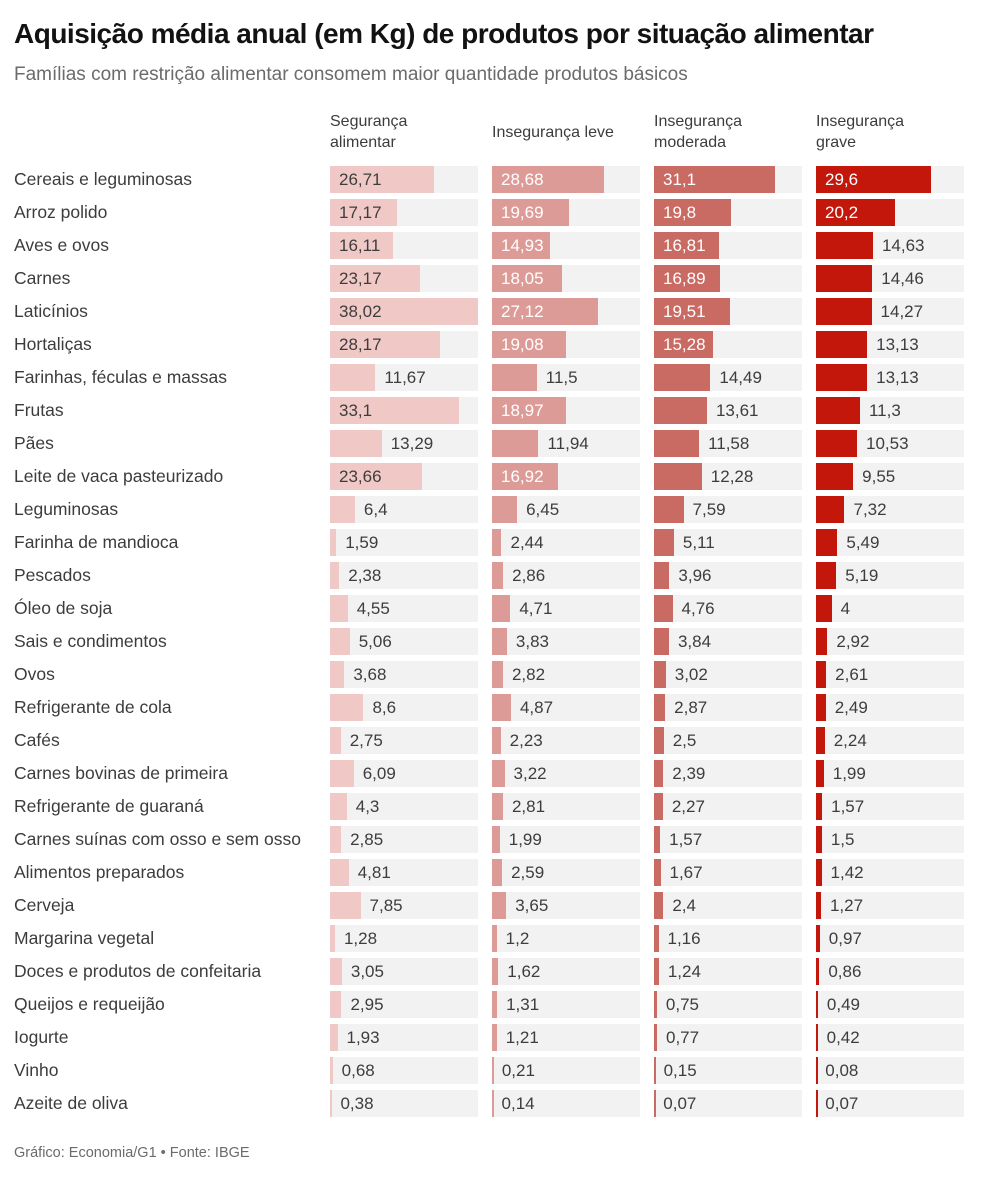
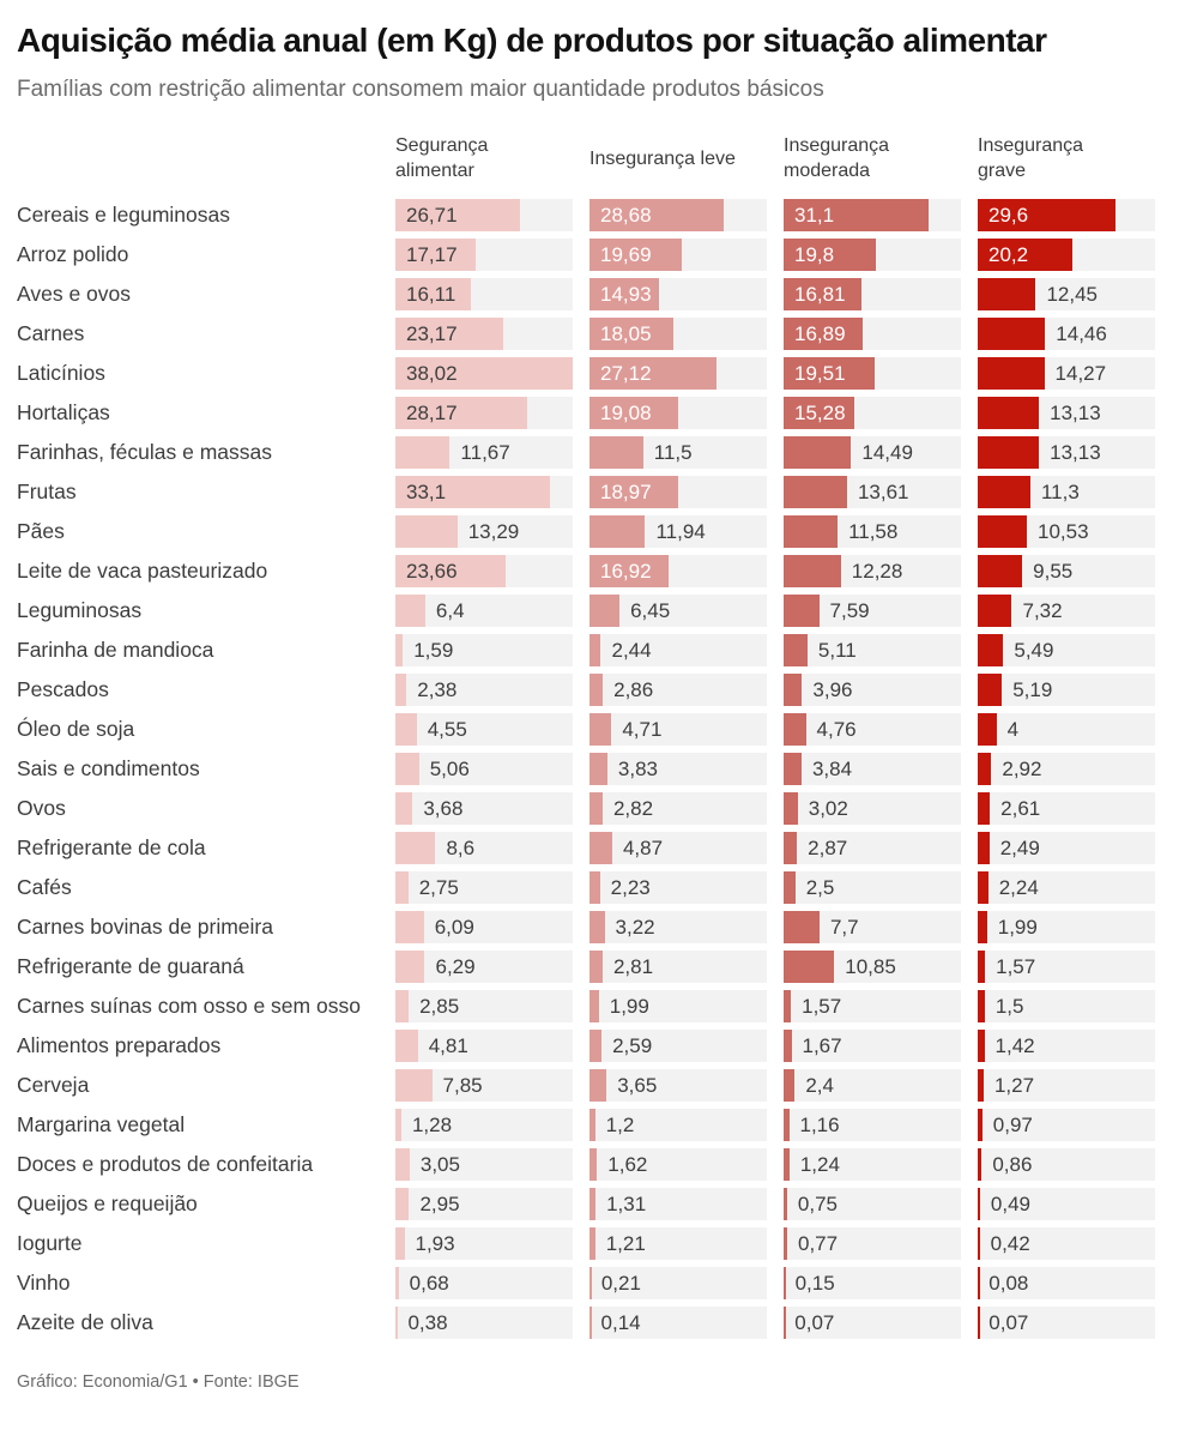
Insegurança grave/Aves e ovos: 14,63 -> 12,45
Insegurança moderada/Carnes bovinas de primeira: 2,39 -> 7,7
Segurança alimentar/Refrigerante de guaraná: 4,3 -> 6,29
Insegurança moderada/Refrigerante de guaraná: 2,27 -> 10,85
